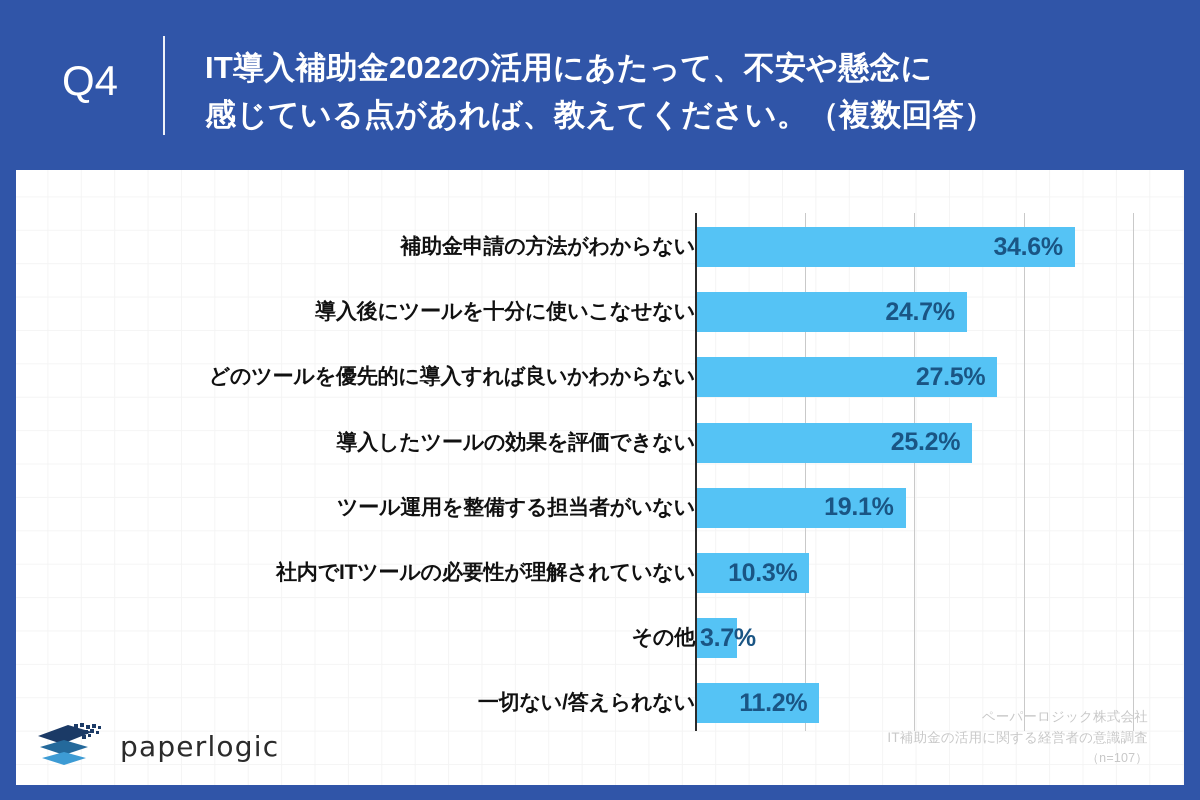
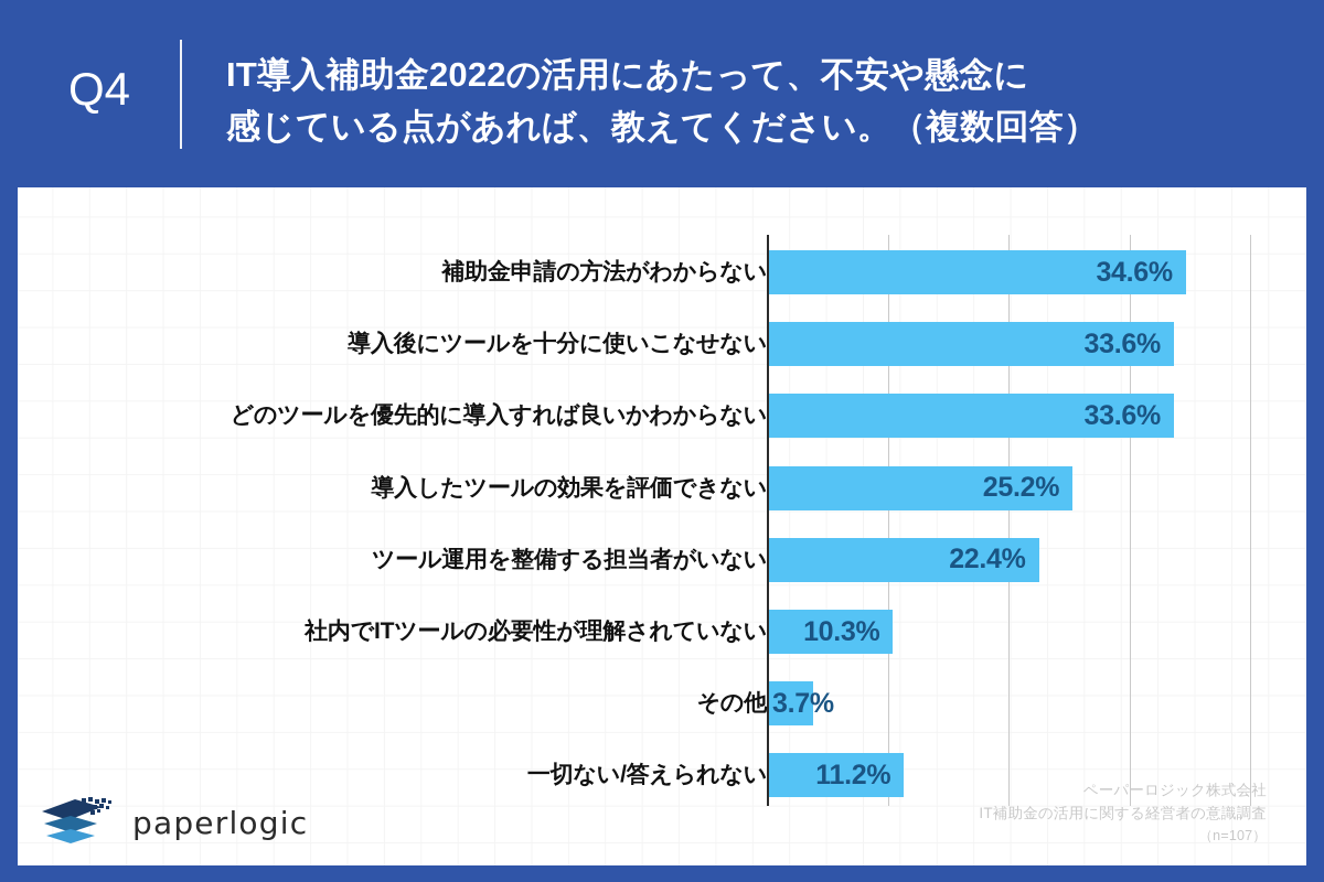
導入後にツールを十分に使いこなせない: 24.7% -> 33.6%
どのツールを優先的に導入すれば良いかわからない: 27.5% -> 33.6%
ツール運用を整備する担当者がいない: 19.1% -> 22.4%
